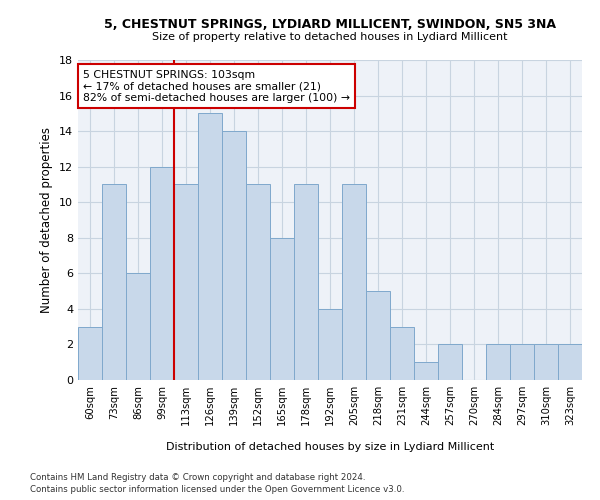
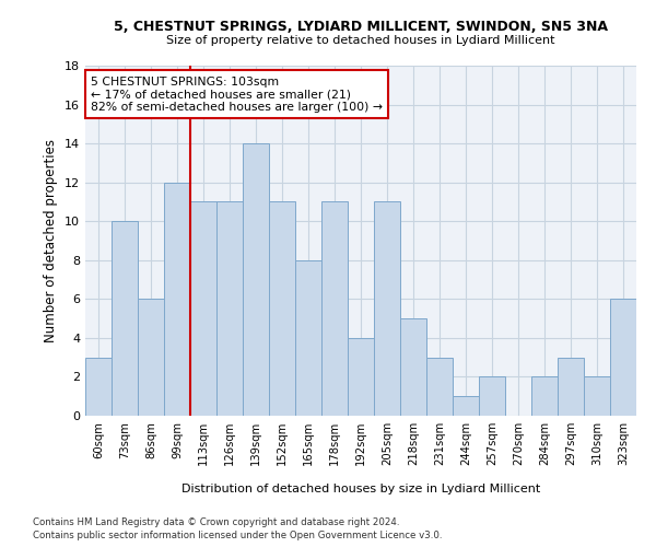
73sqm: 11 -> 10
126sqm: 15 -> 11
297sqm: 2 -> 3
323sqm: 2 -> 6
